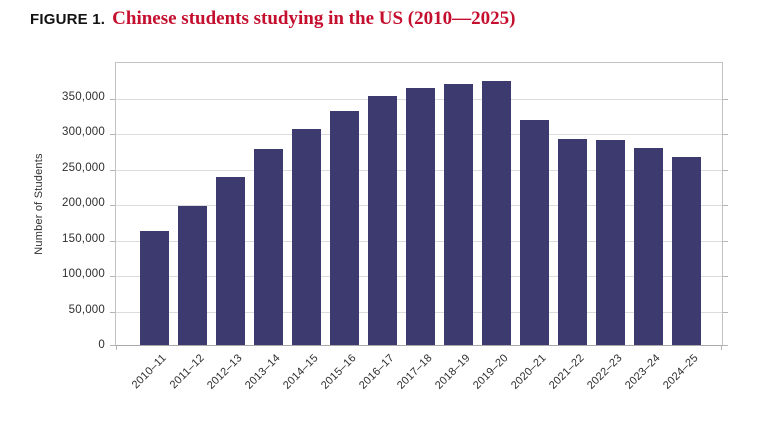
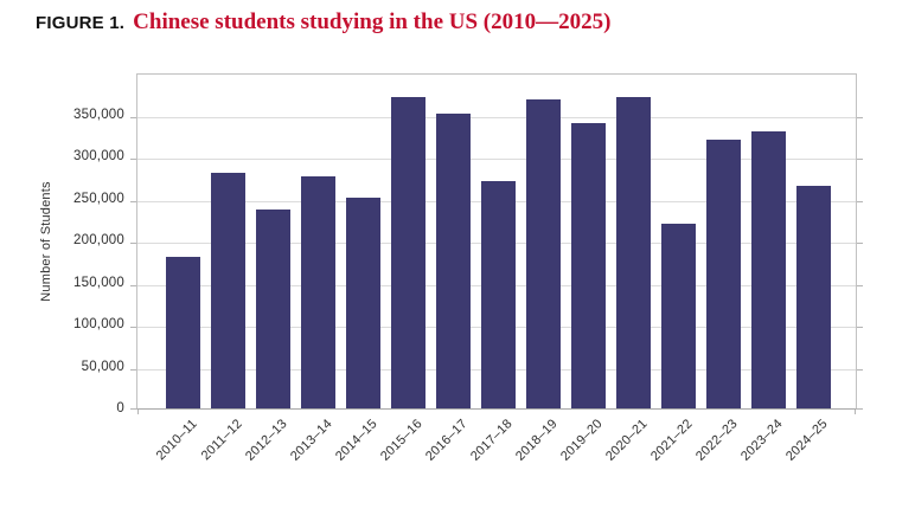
2010–11: 160000 -> 180000
2011–12: 200000 -> 280000
2014–15: 300000 -> 250000
2015–16: 330000 -> 370000
2017–18: 360000 -> 270000
2019–20: 370000 -> 340000
2020–21: 320000 -> 370000
2021–22: 290000 -> 220000
2022–23: 290000 -> 320000
2023–24: 280000 -> 330000
